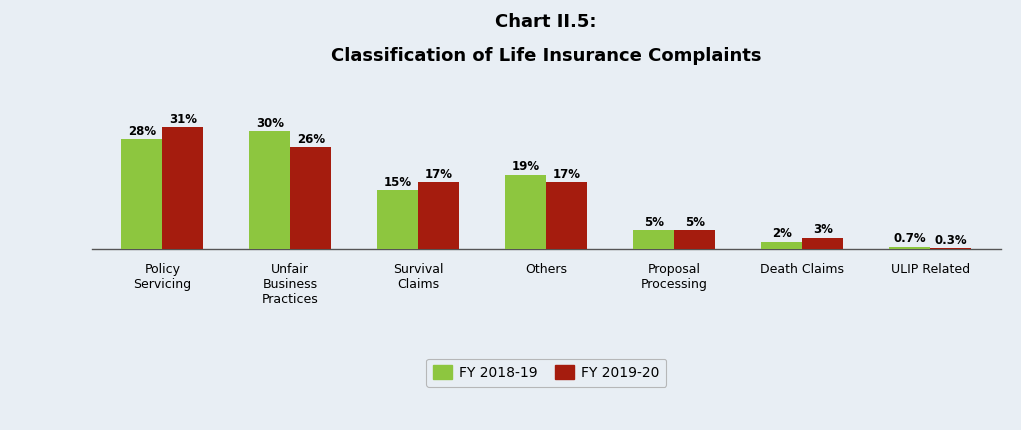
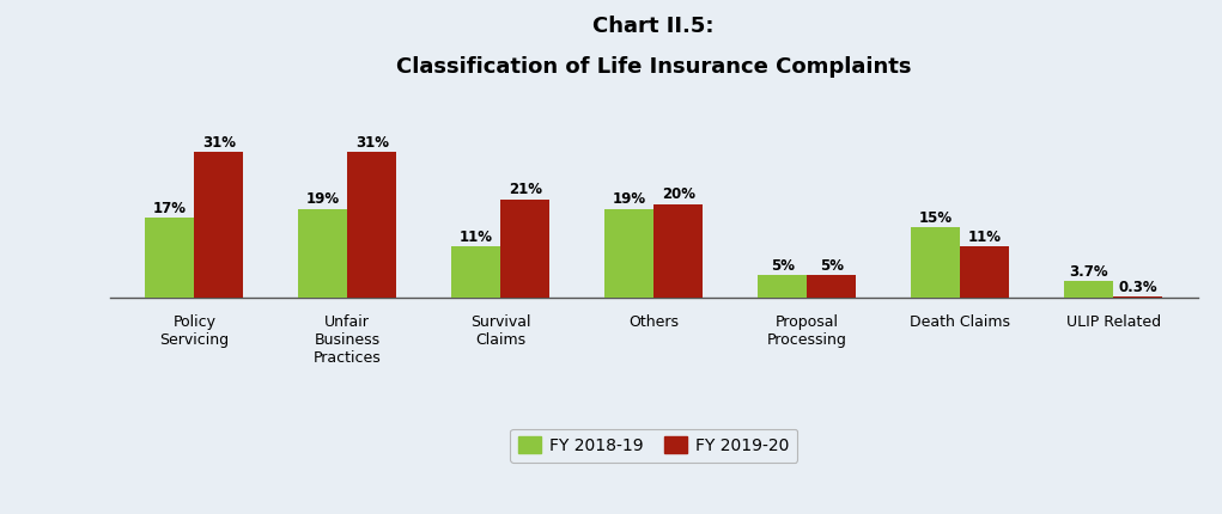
FY 2018-19/Policy Servicing: 28% -> 17%
FY 2018-19/Unfair Business Practices: 30% -> 19%
FY 2019-20/Unfair Business Practices: 26% -> 31%
FY 2018-19/Survival Claims: 15% -> 11%
FY 2019-20/Survival Claims: 17% -> 21%
FY 2019-20/Others: 17% -> 20%
FY 2018-19/Death Claims: 2% -> 15%
FY 2019-20/Death Claims: 3% -> 11%
FY 2018-19/ULIP Related: 0.7% -> 3.7%
